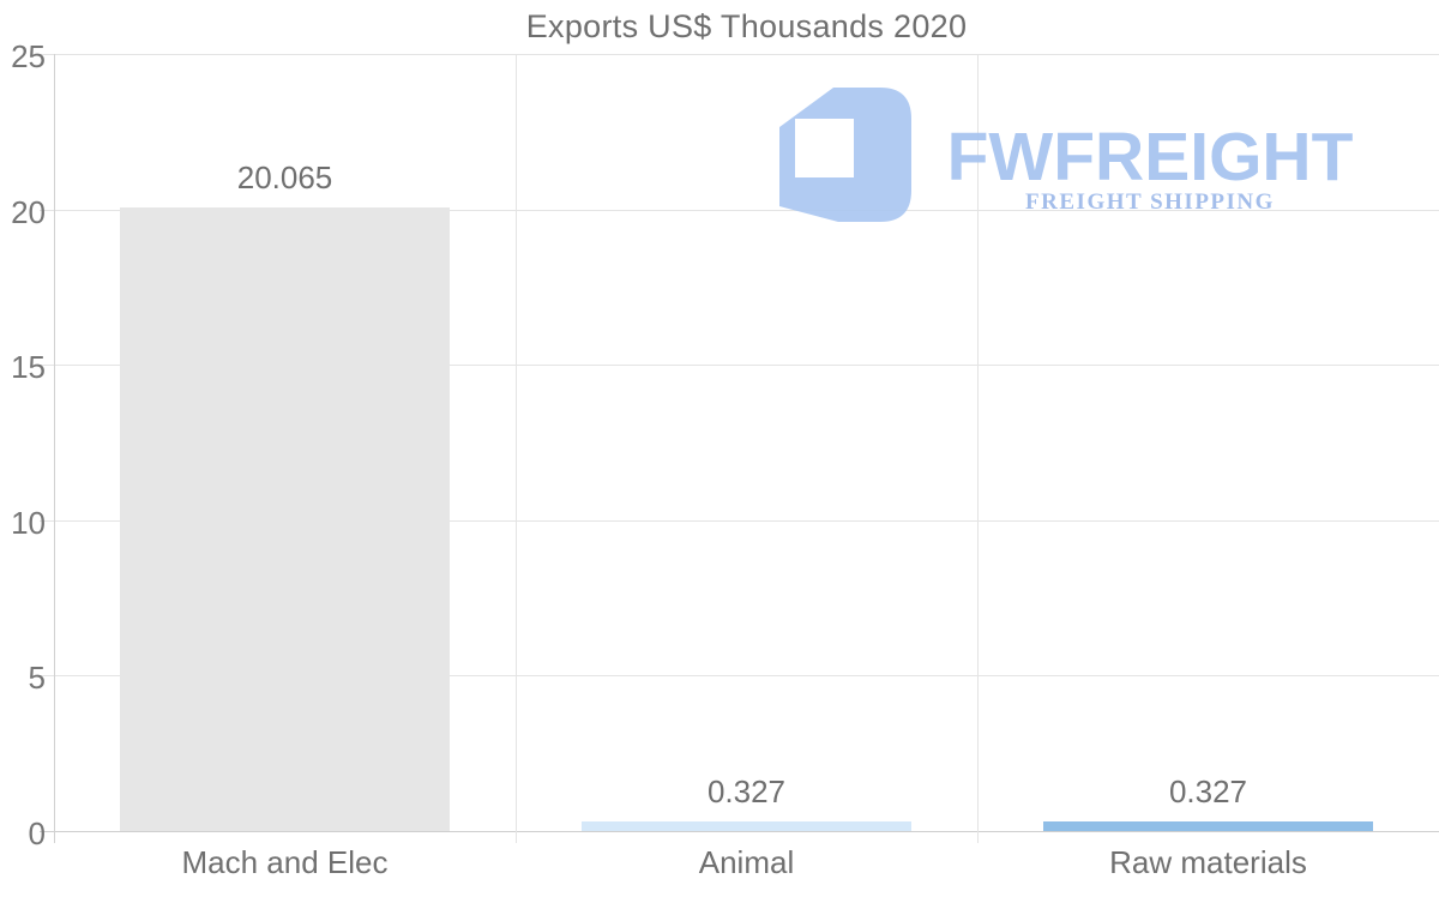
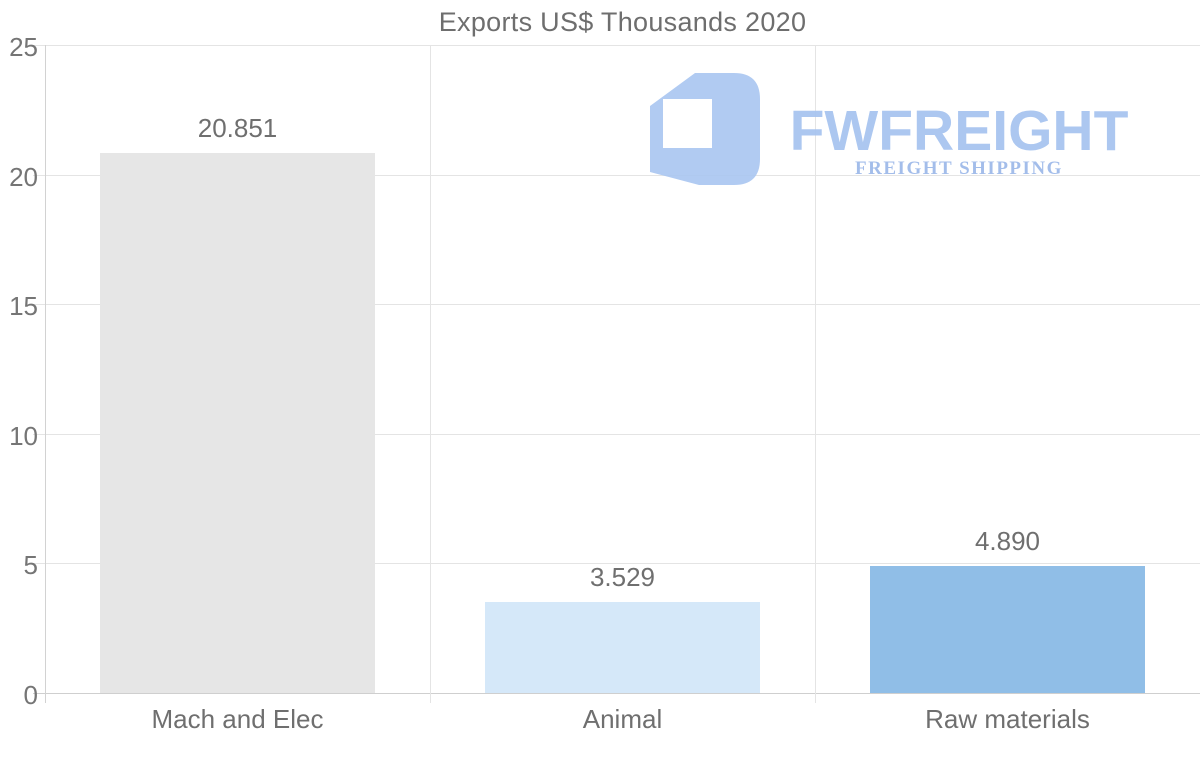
Mach and Elec: 20.065 -> 20.851
Animal: 0.327 -> 3.529
Raw materials: 0.327 -> 4.890
